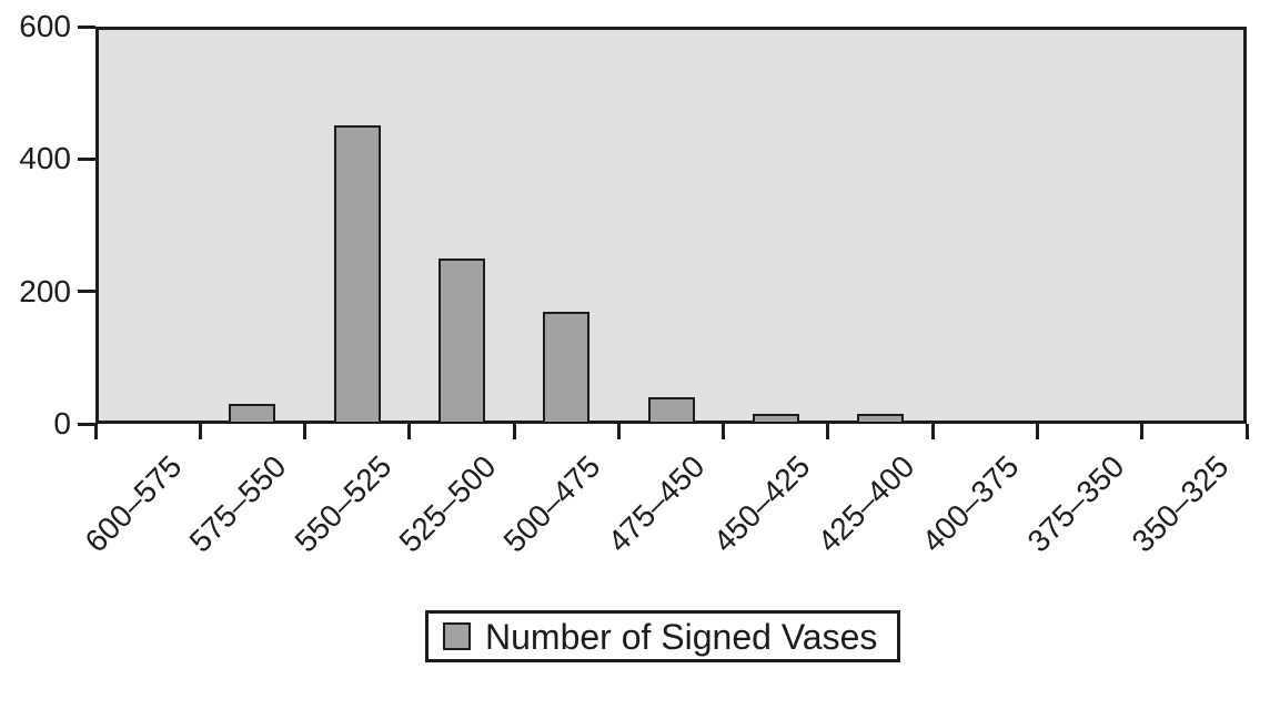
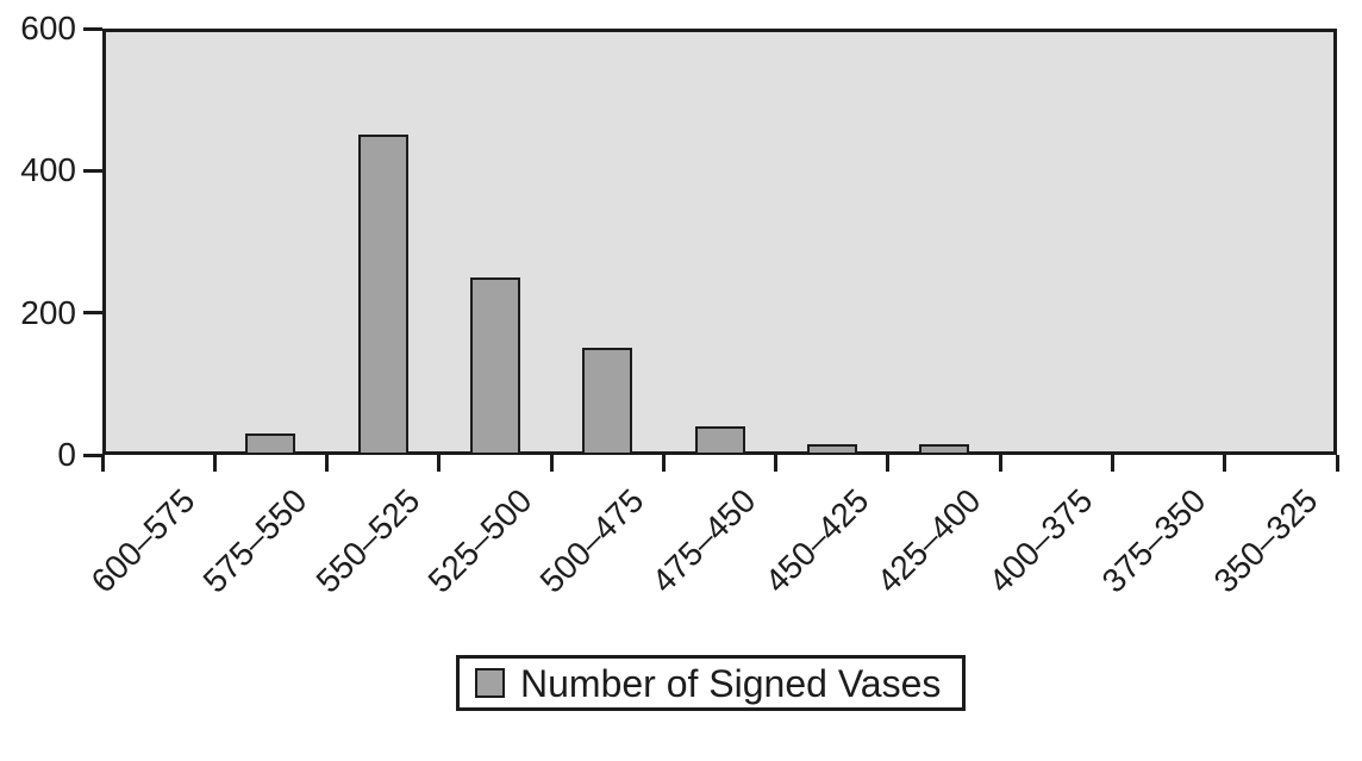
500–475: 170 -> 150
